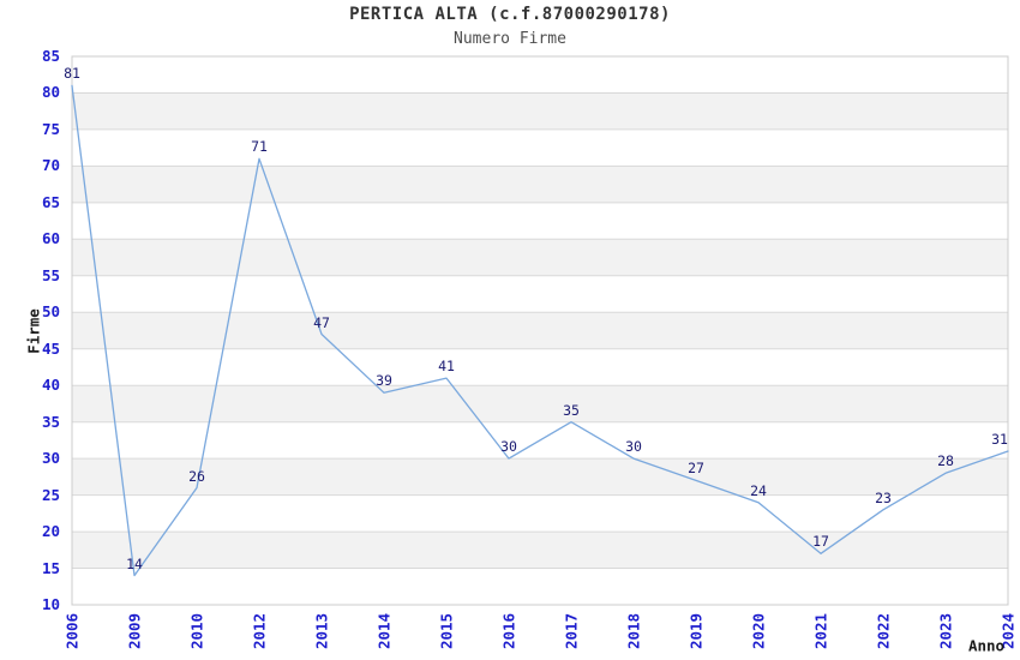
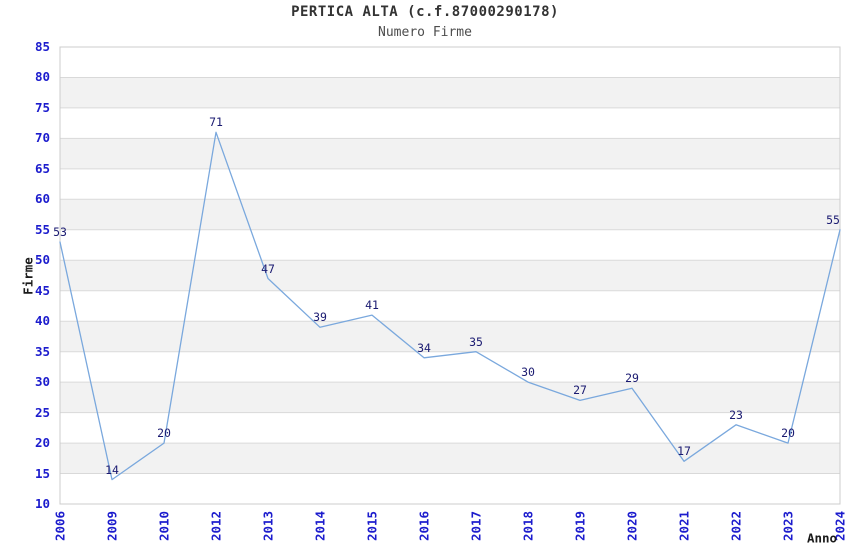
2006: 81 -> 53
2010: 26 -> 20
2016: 30 -> 34
2020: 24 -> 29
2023: 28 -> 20
2024: 31 -> 55
